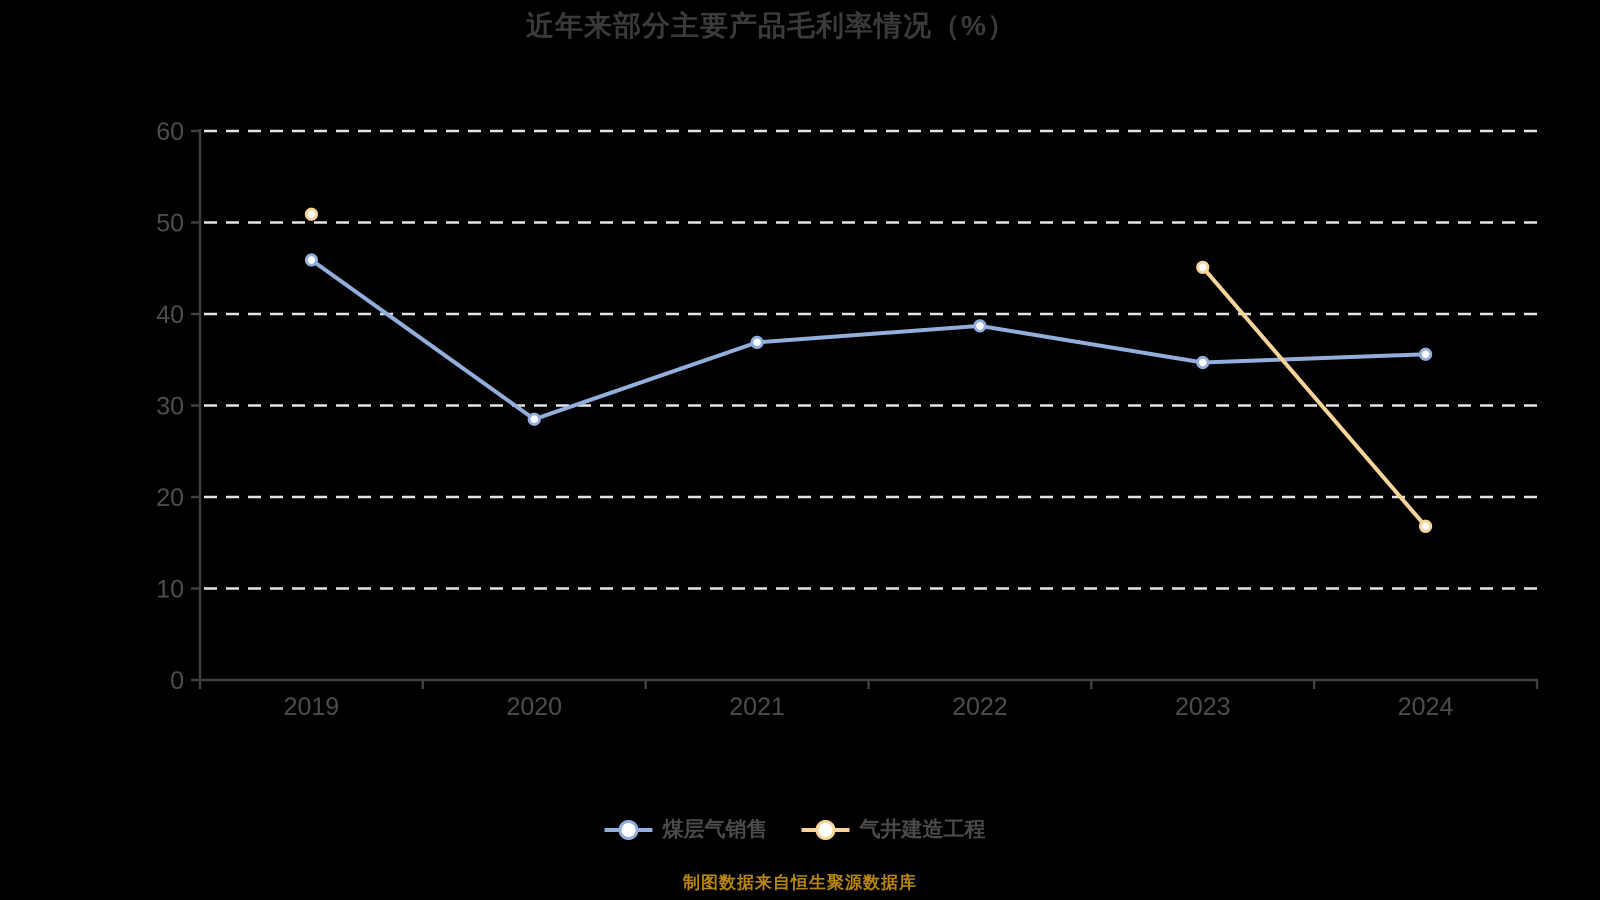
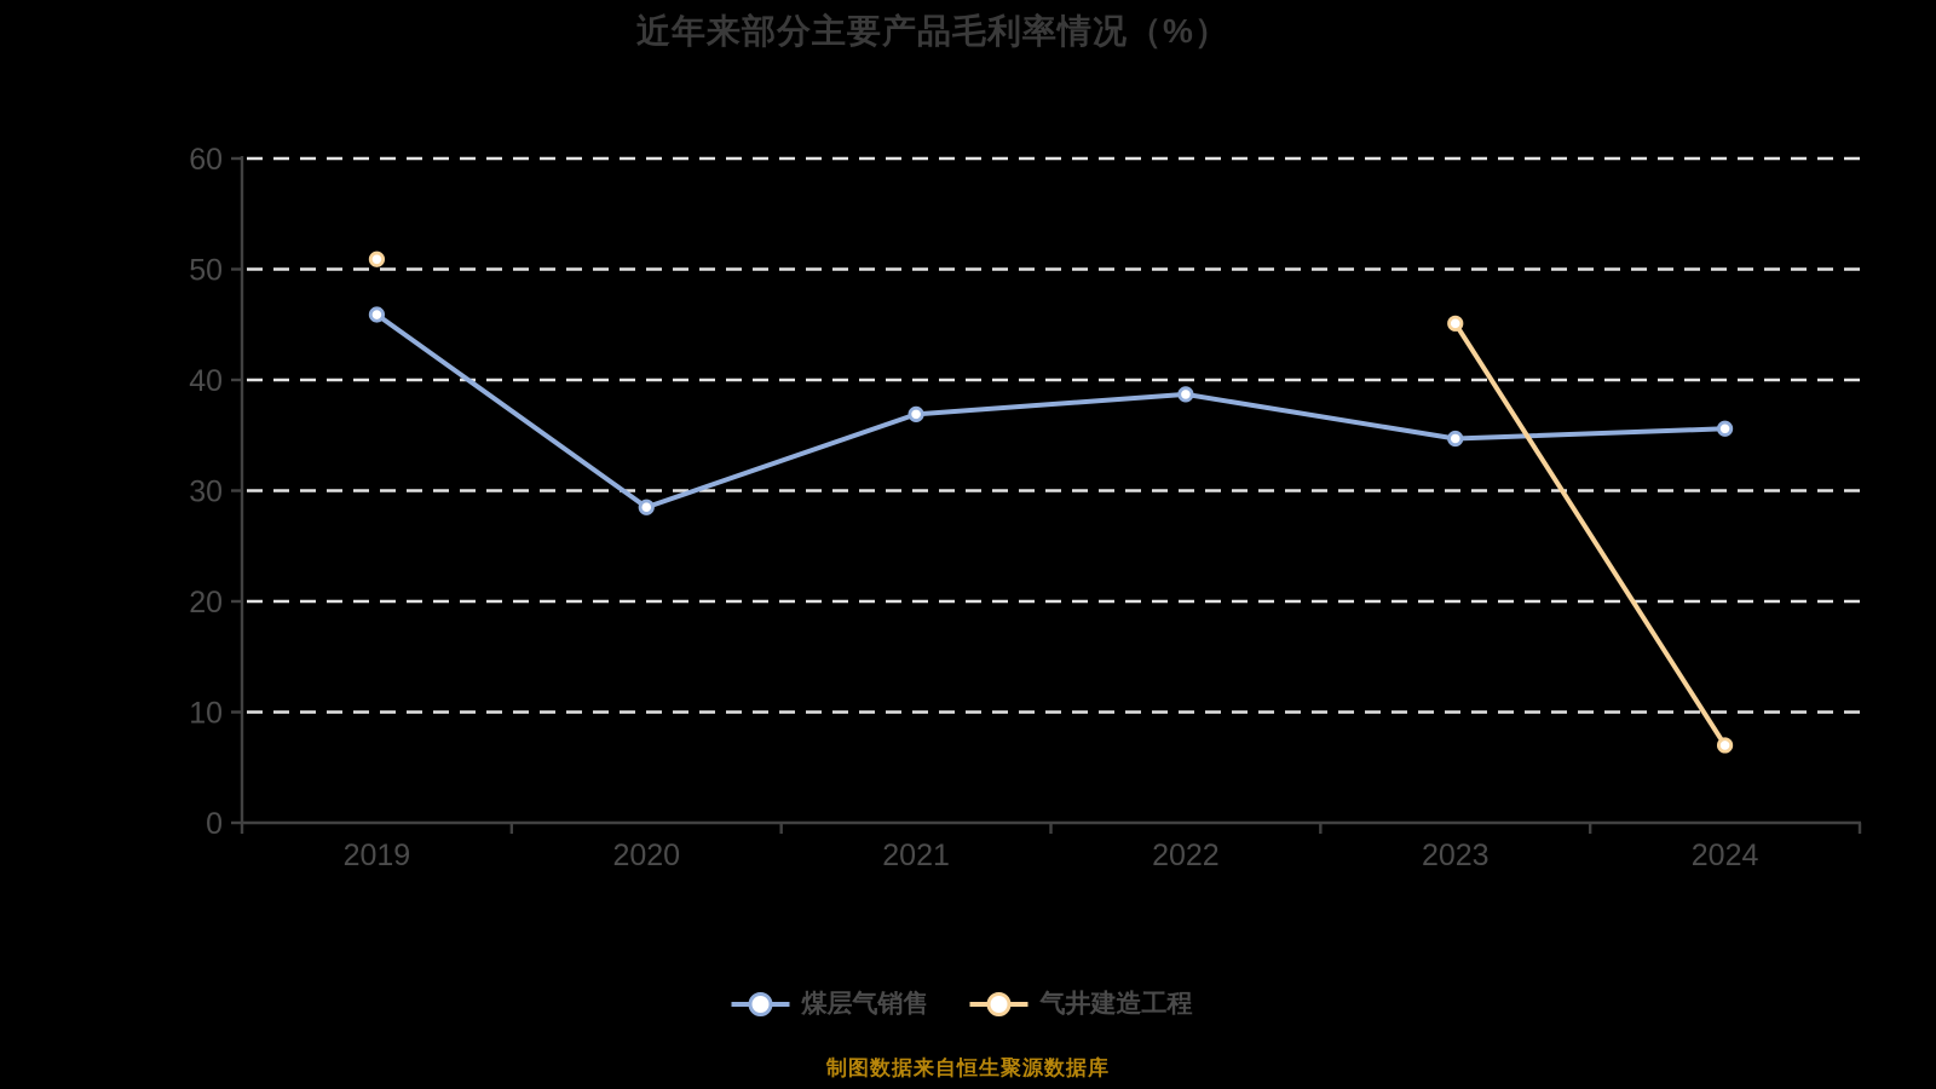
气井建造工程/2024: 17 -> 7
